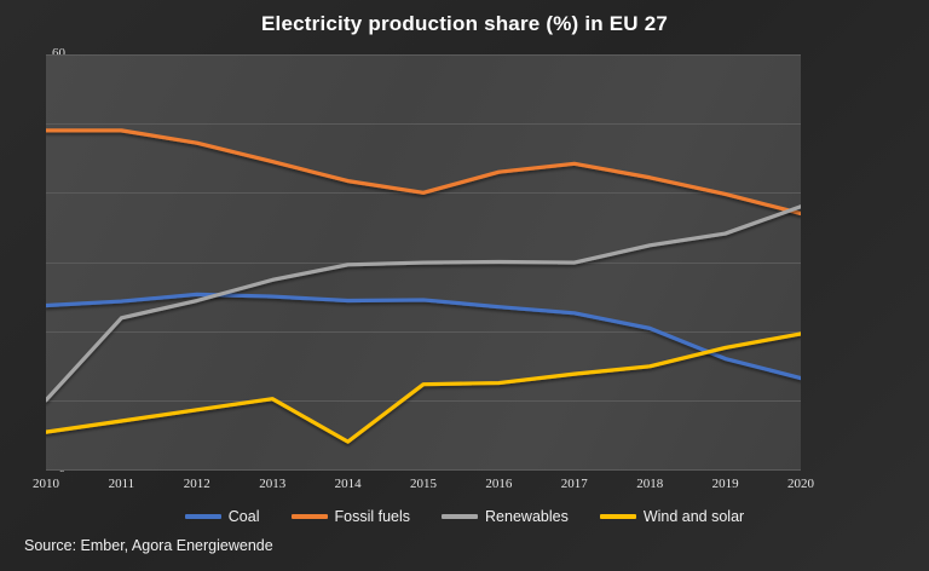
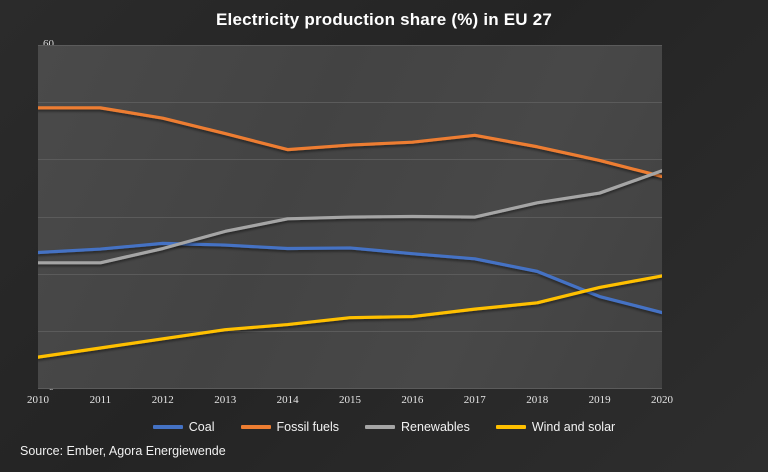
Renewables/2010: 10 -> 22
Wind and solar/2014: 4 -> 11
Fossil fuels/2015: 40 -> 42
